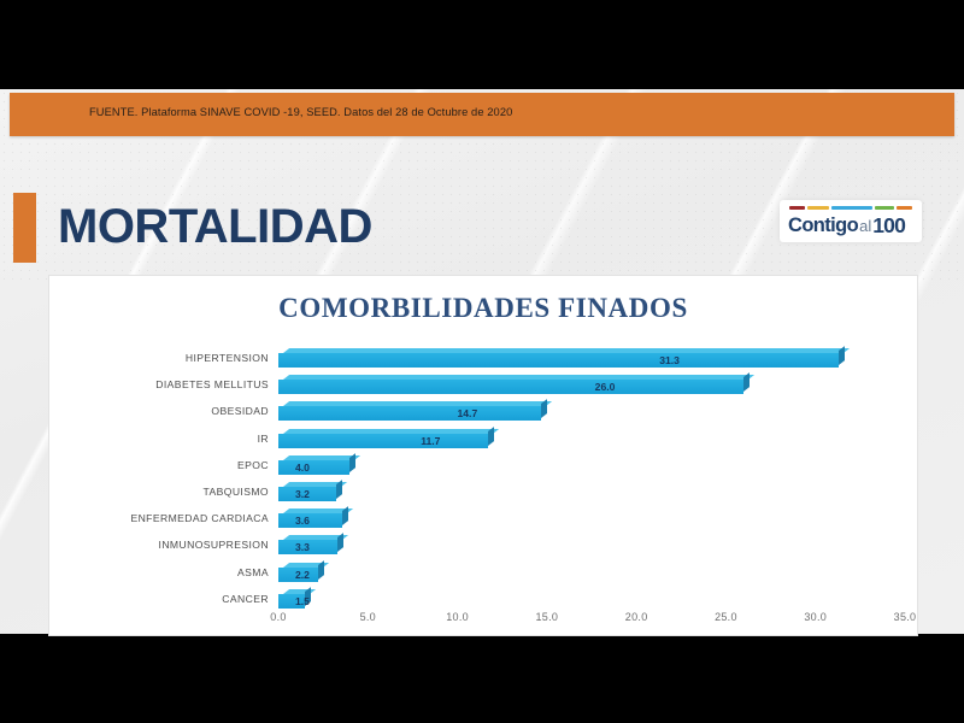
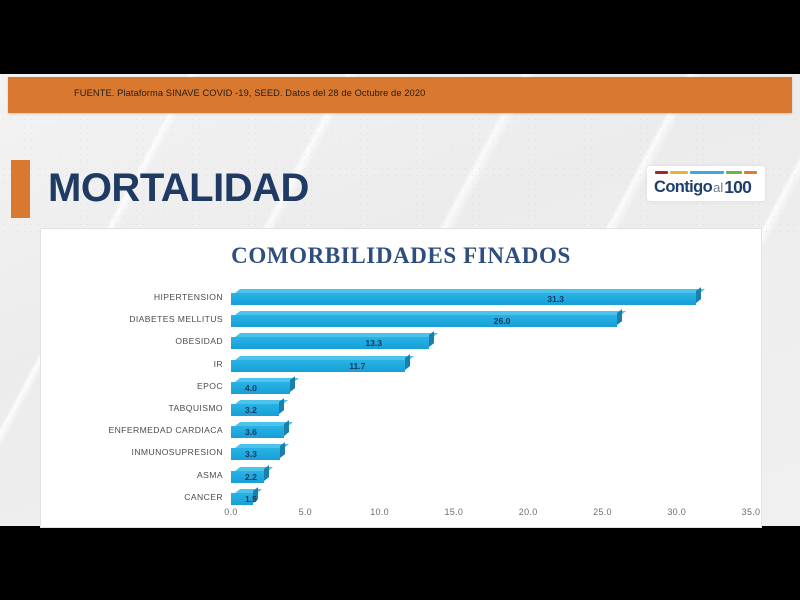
OBESIDAD: 14.7 -> 13.3
